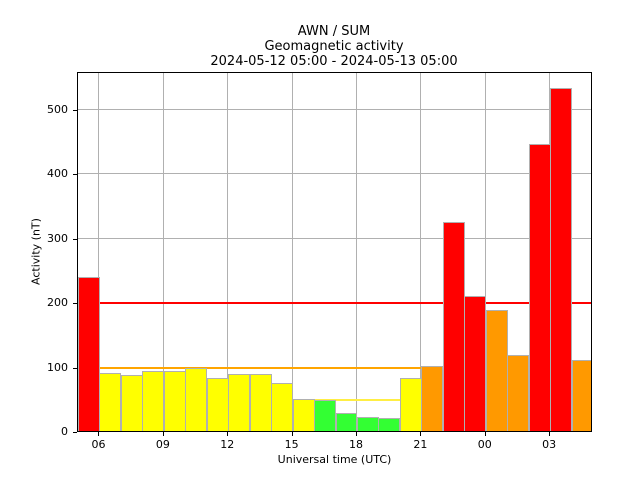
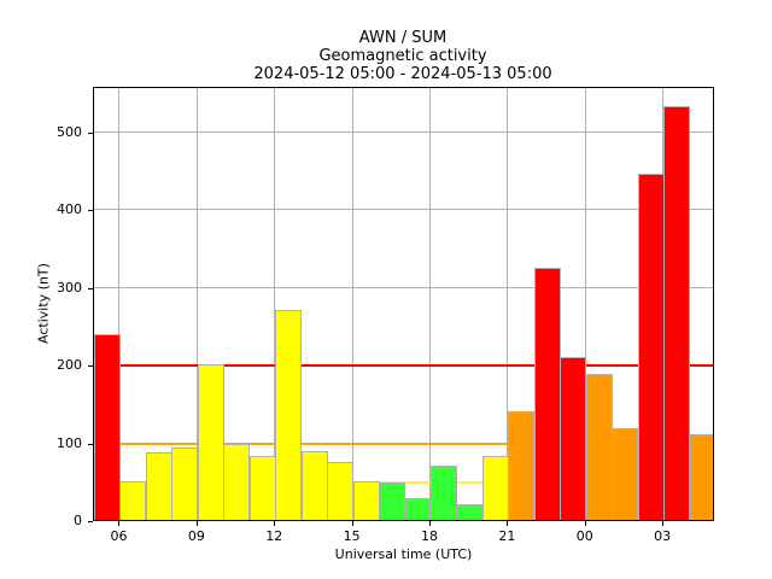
06: 90 -> 50
09: 90 -> 200
12: 90 -> 270
18: 20 -> 70
21: 100 -> 140
